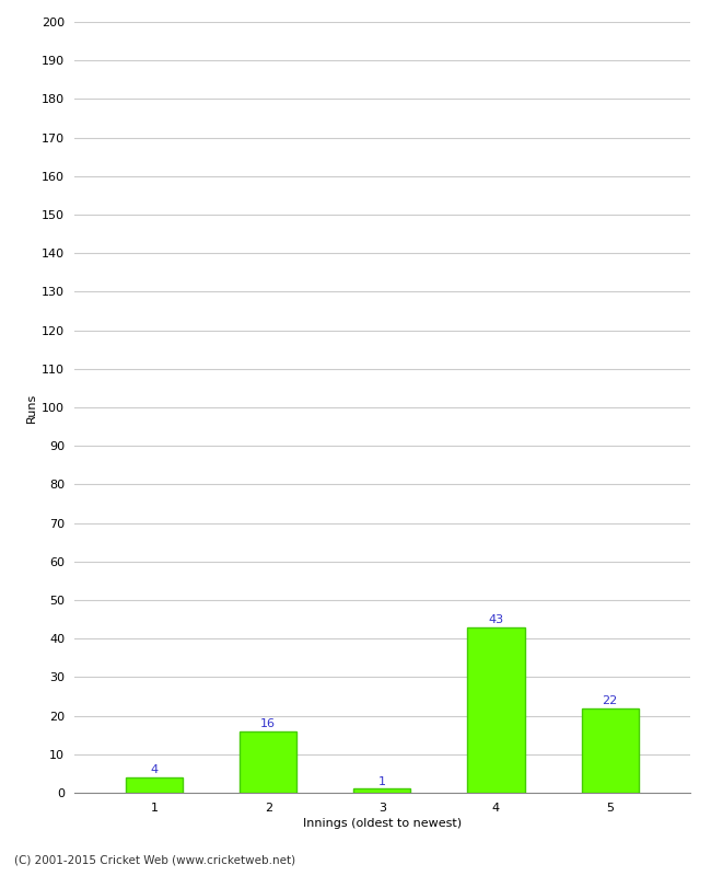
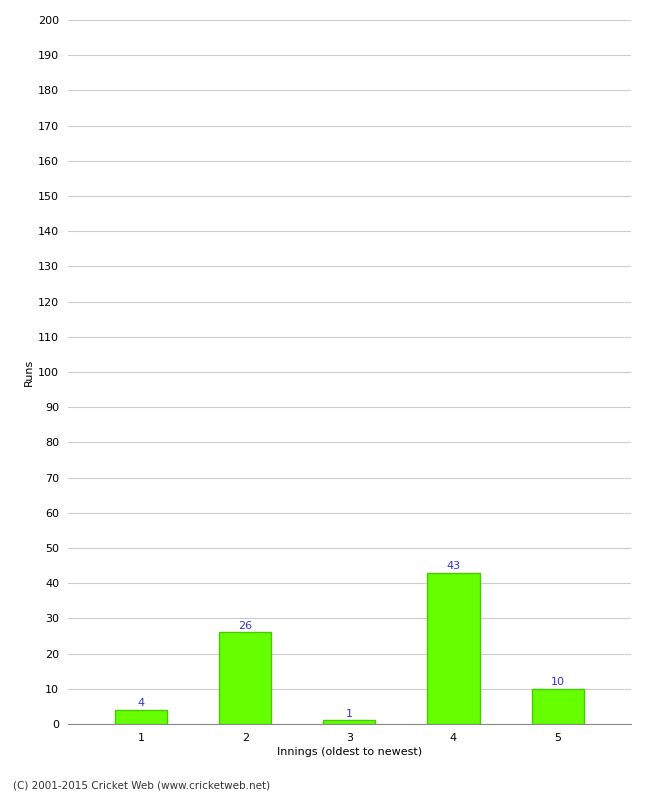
2: 16 -> 26
5: 22 -> 10
